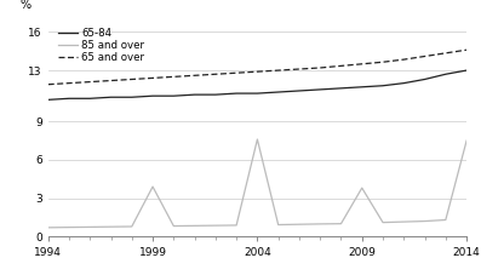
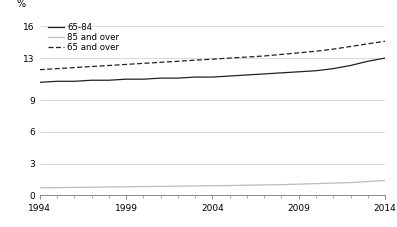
85 and over/1999: 3.9 -> 0.8
85 and over/2004: 7.6 -> 0.9
85 and over/2009: 3.8 -> 1.1
85 and over/2014: 7.5 -> 1.4
